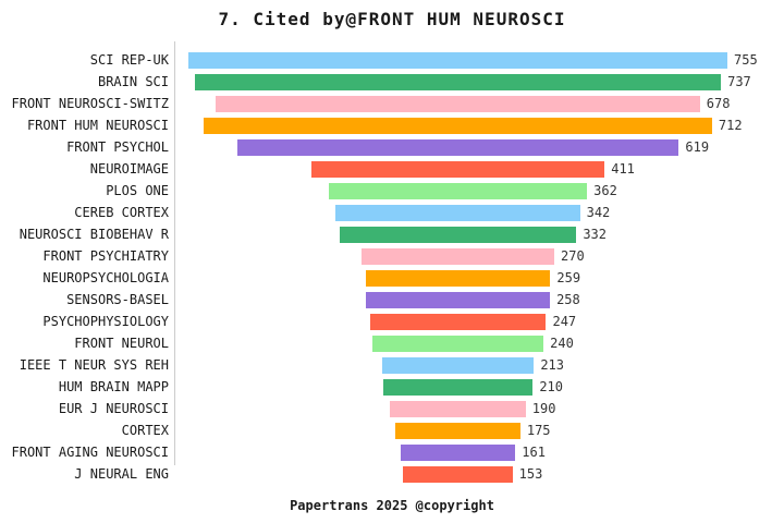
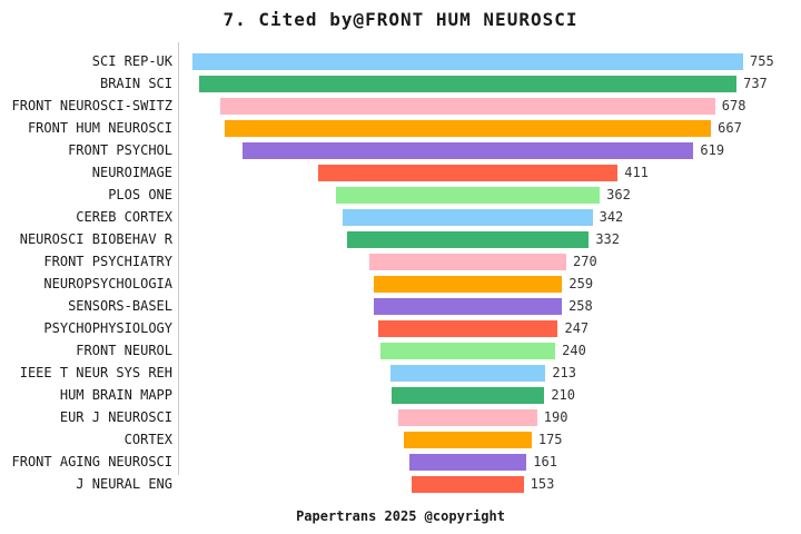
FRONT HUM NEUROSCI: 712 -> 667
